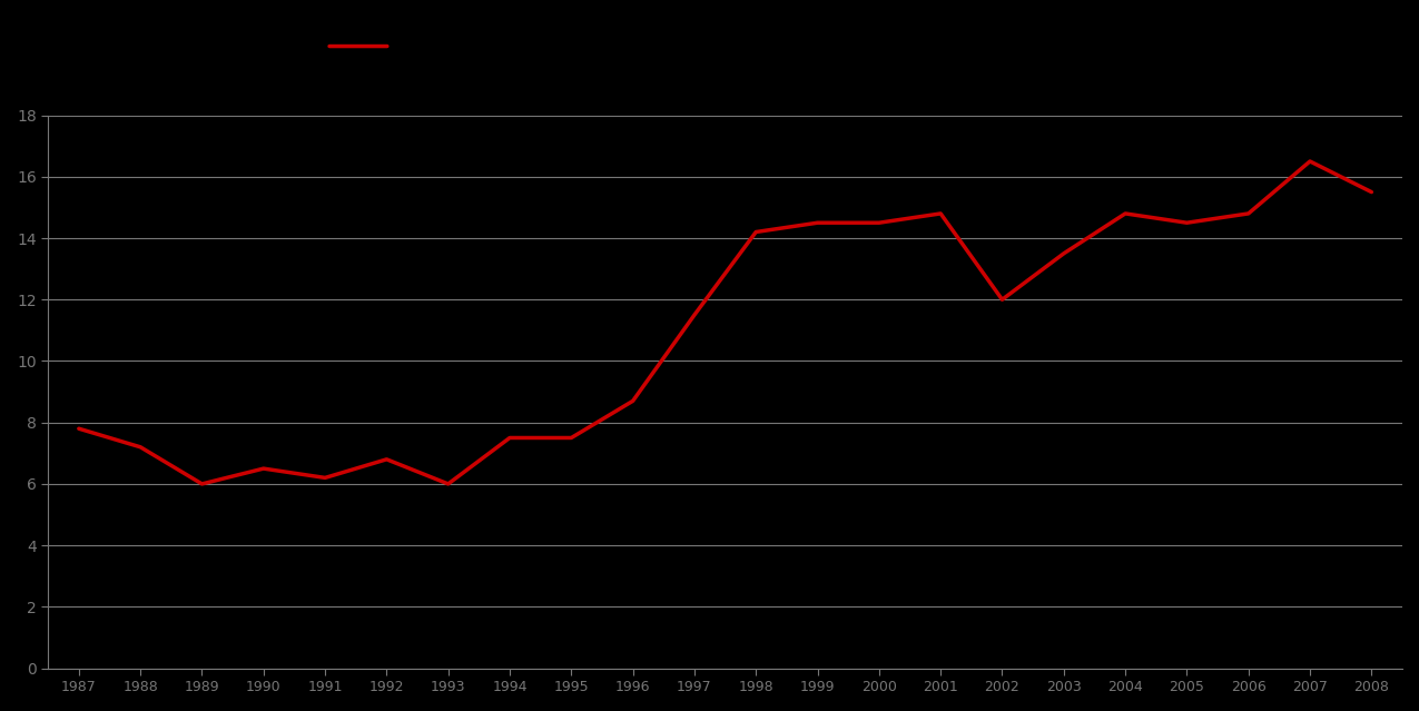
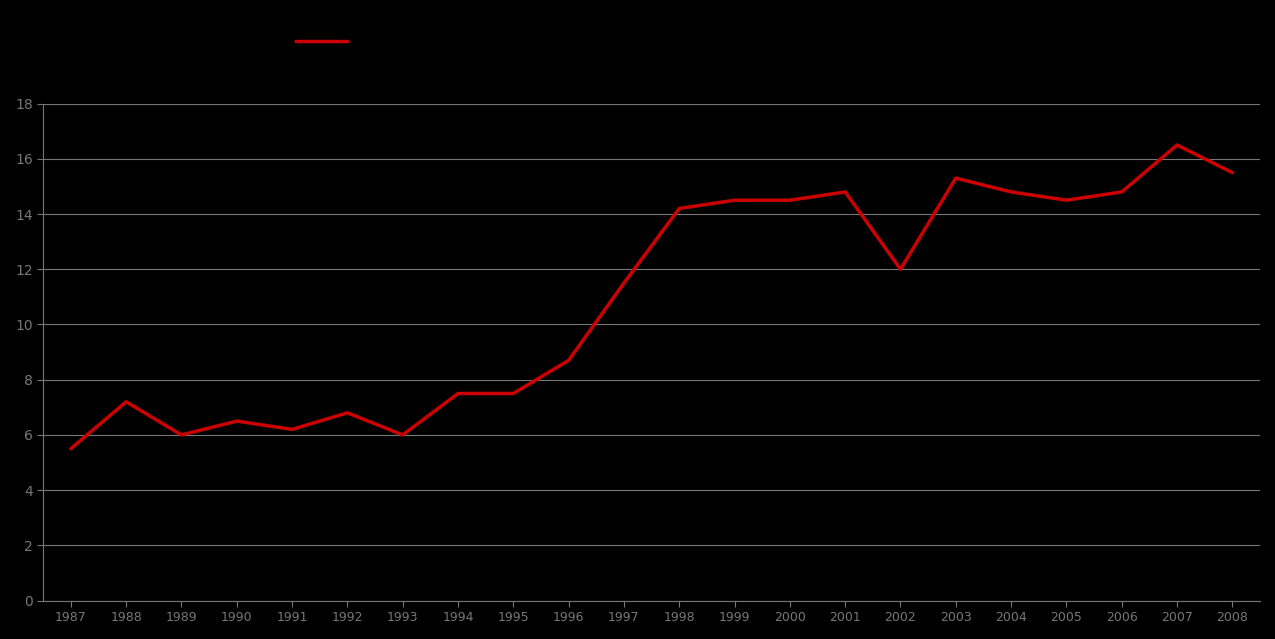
1987: 7.8 -> 5.5
2003: 13.5 -> 15.3
